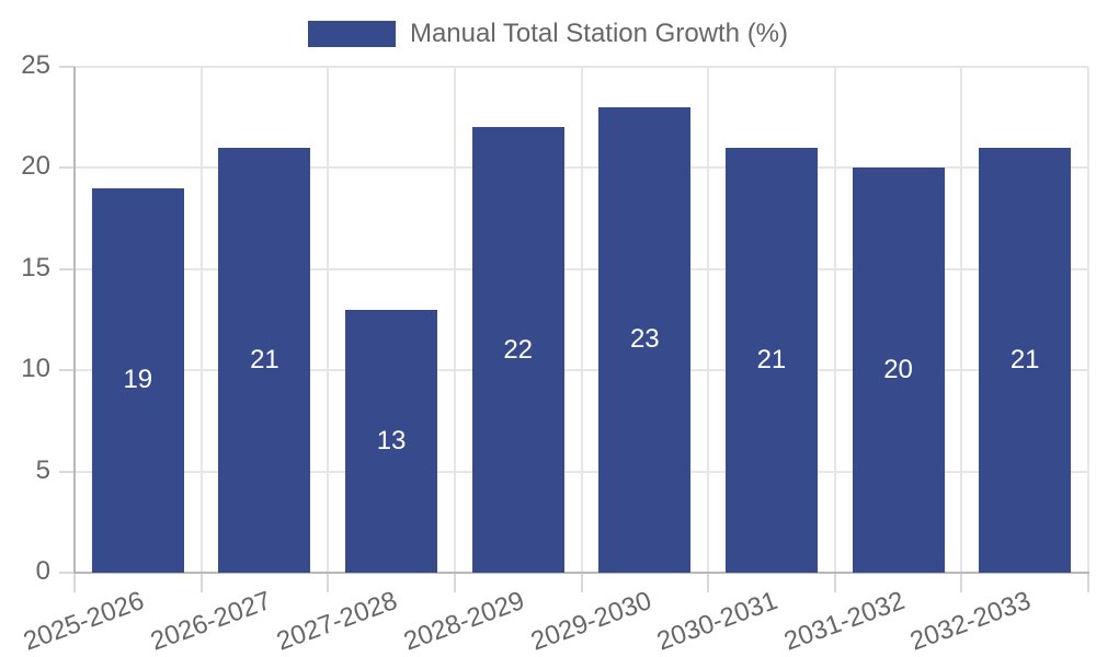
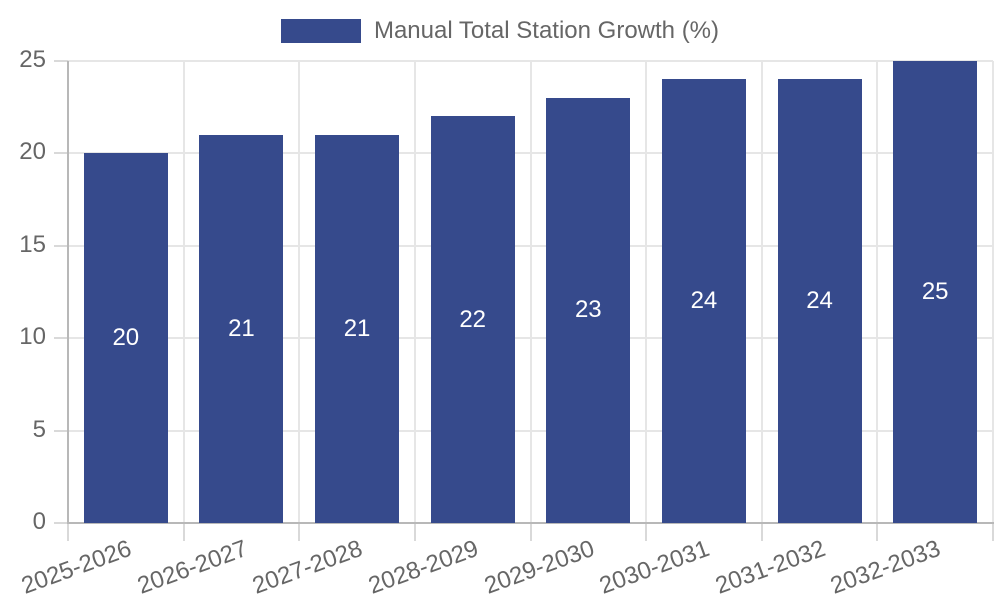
2025-2026: 19 -> 20
2027-2028: 13 -> 21
2030-2031: 21 -> 24
2031-2032: 20 -> 24
2032-2033: 21 -> 25
